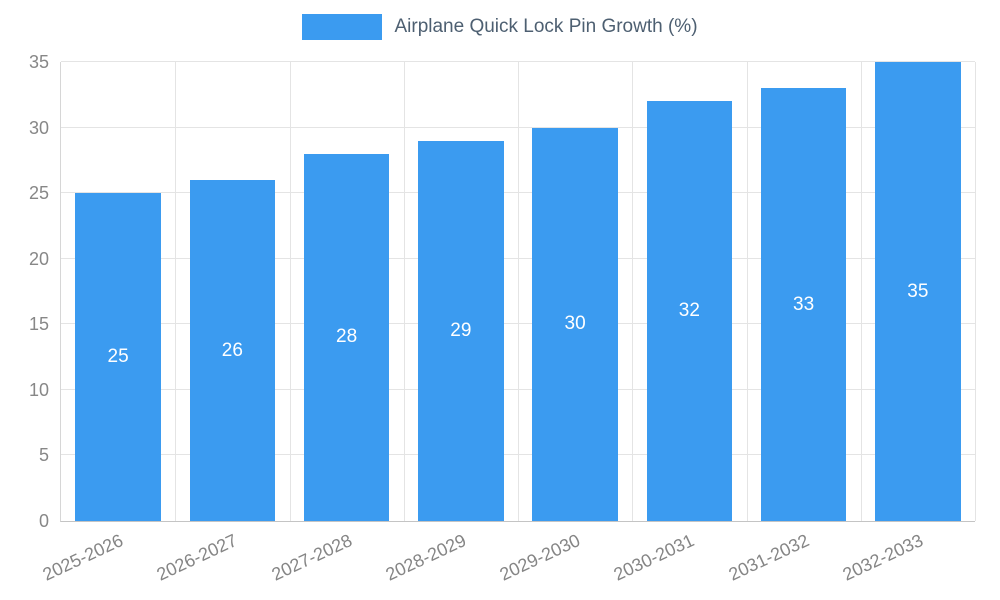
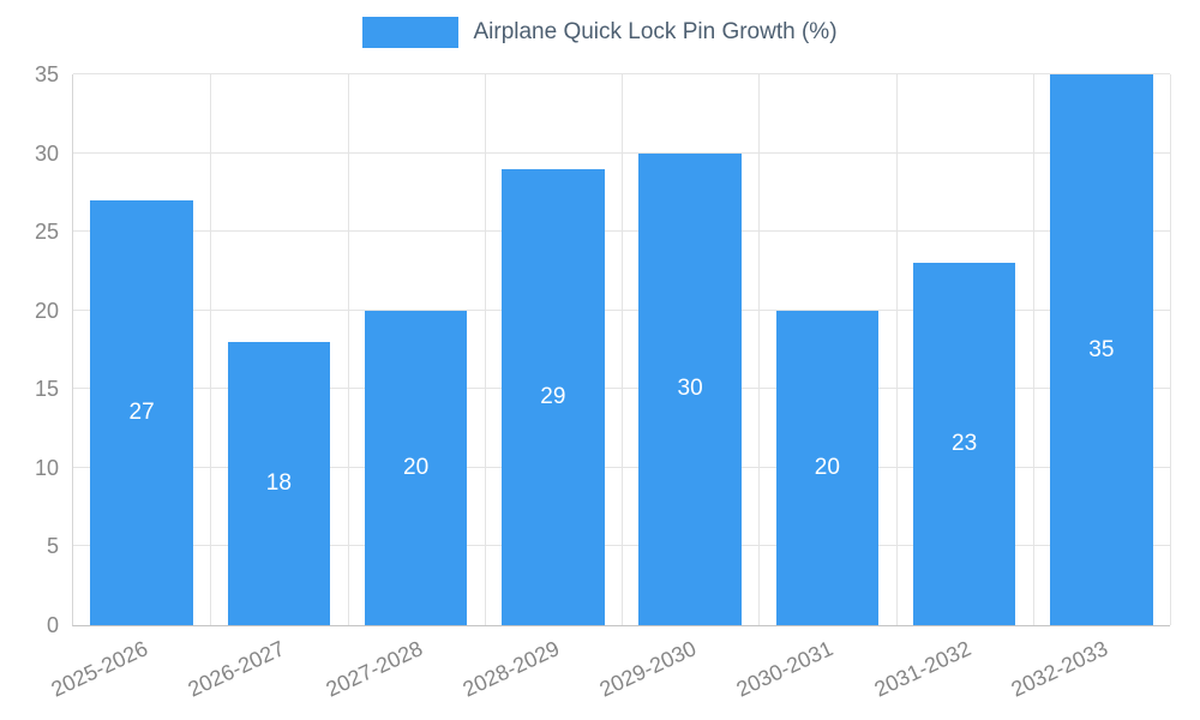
2025-2026: 25 -> 27
2026-2027: 26 -> 18
2027-2028: 28 -> 20
2030-2031: 32 -> 20
2031-2032: 33 -> 23
